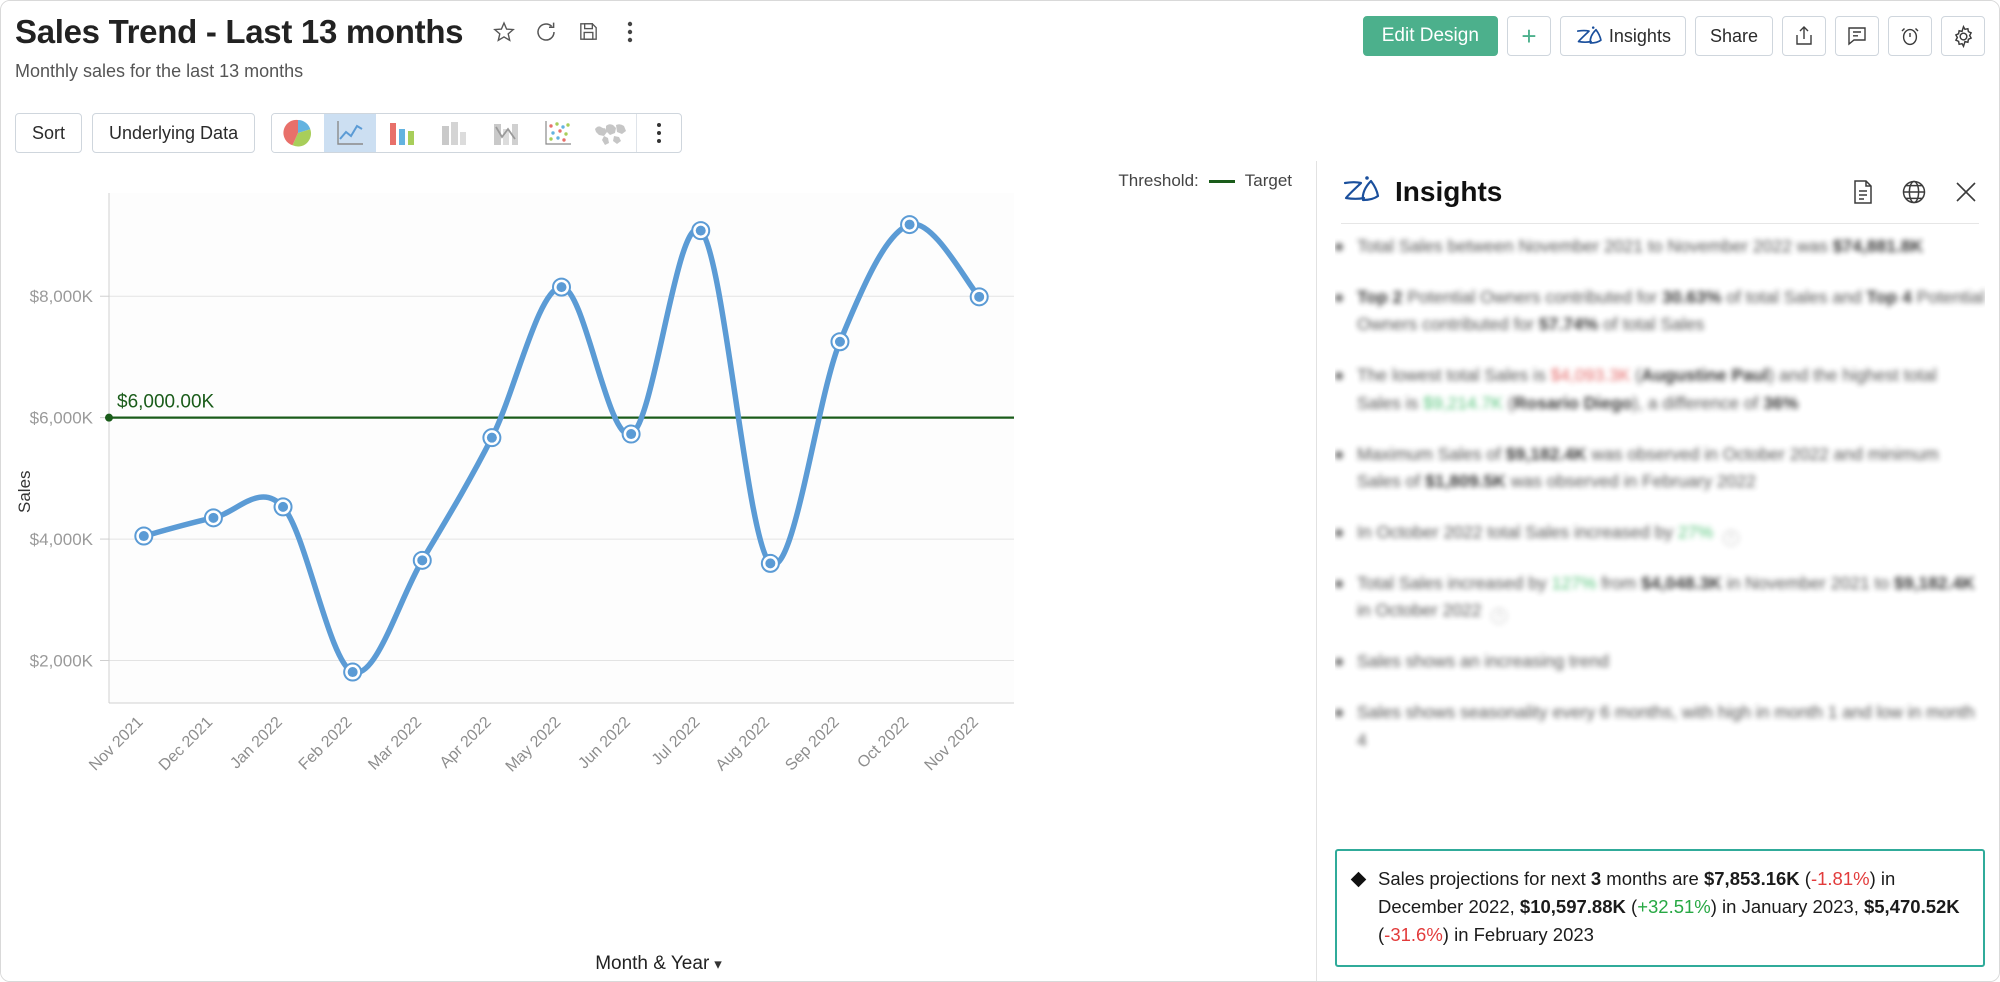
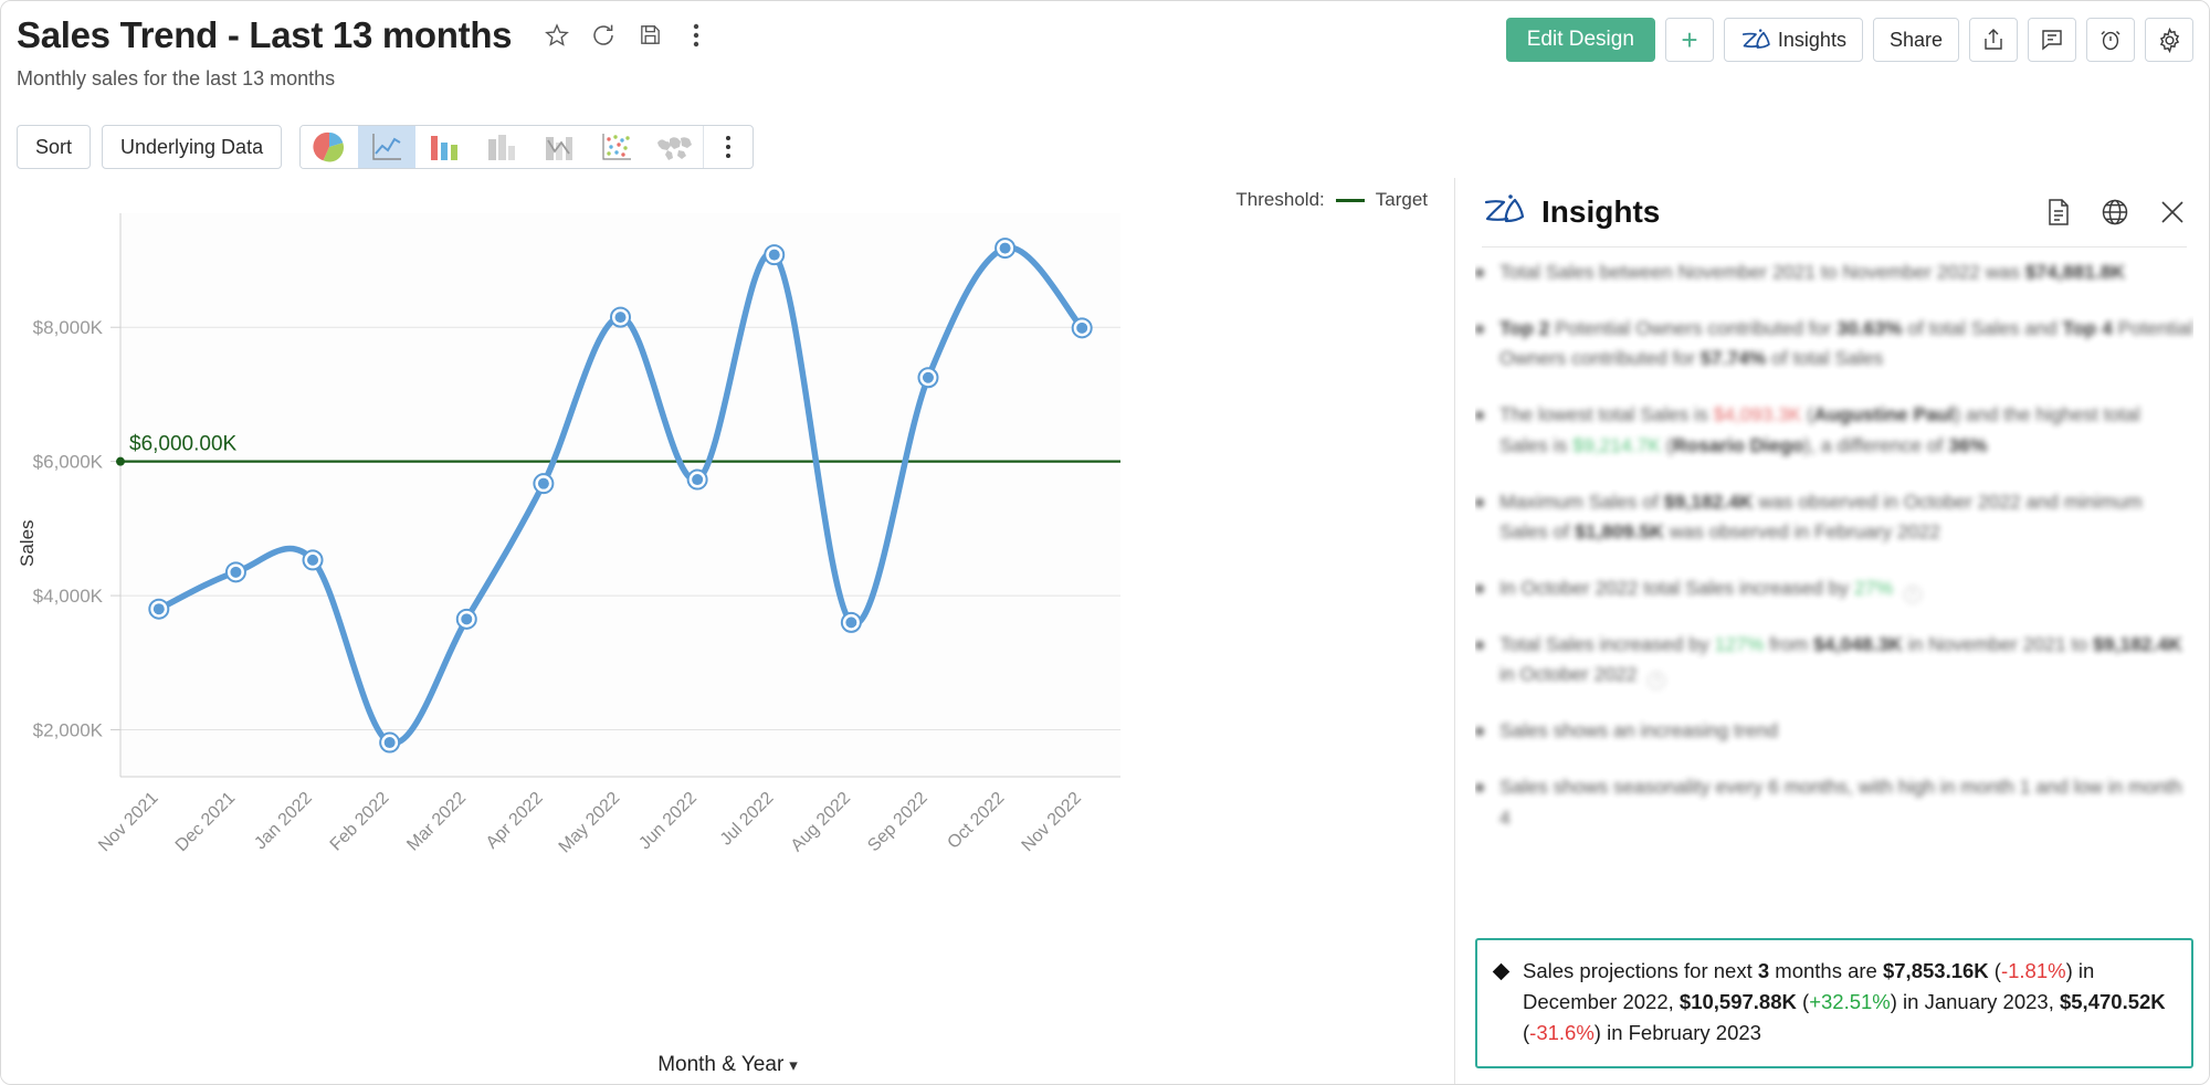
Nov 2021: $4000K -> $3800K
